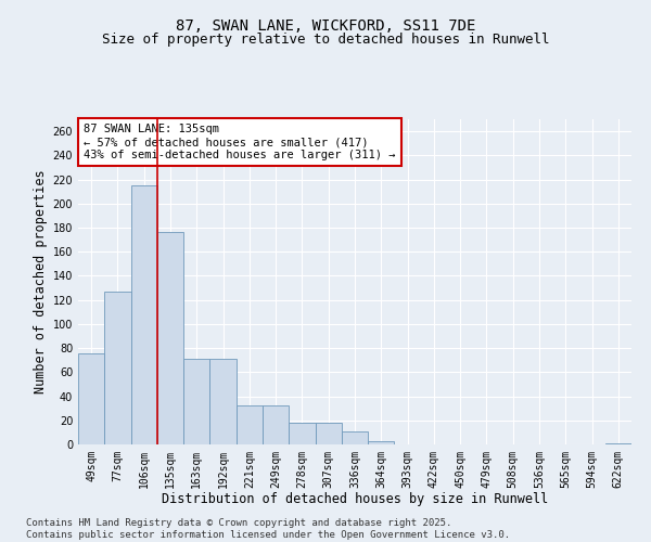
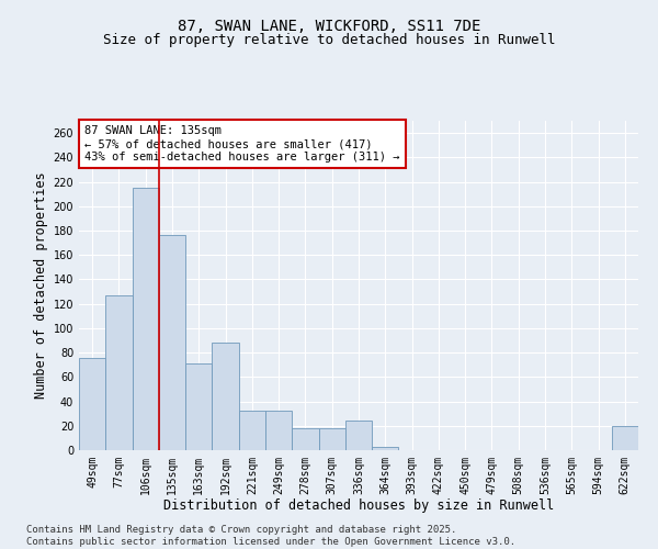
192sqm: 71 -> 88
336sqm: 11 -> 24
622sqm: 1 -> 20
